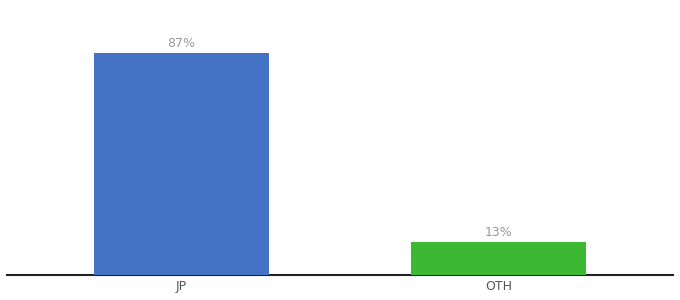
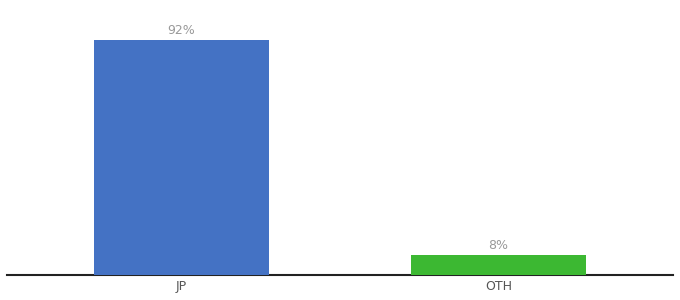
JP: 87% -> 92%
OTH: 13% -> 8%
